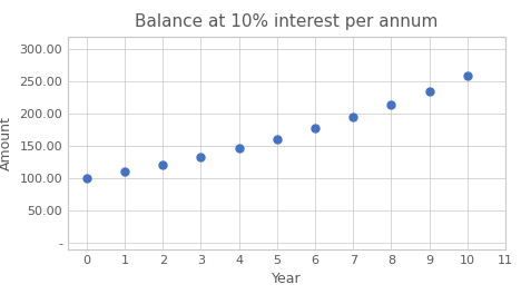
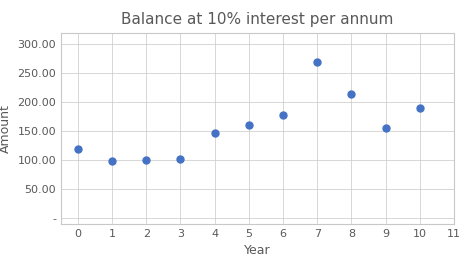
0: 100 -> 120
1: 110 -> 98
2: 121 -> 100
3: 133 -> 102
7: 195 -> 270
9: 236 -> 156
10: 259 -> 190
